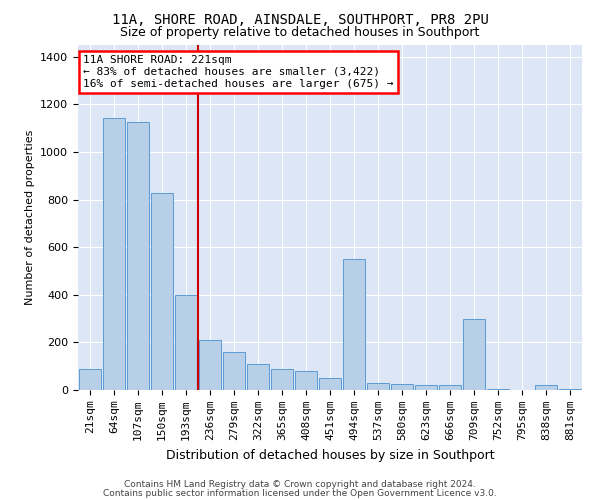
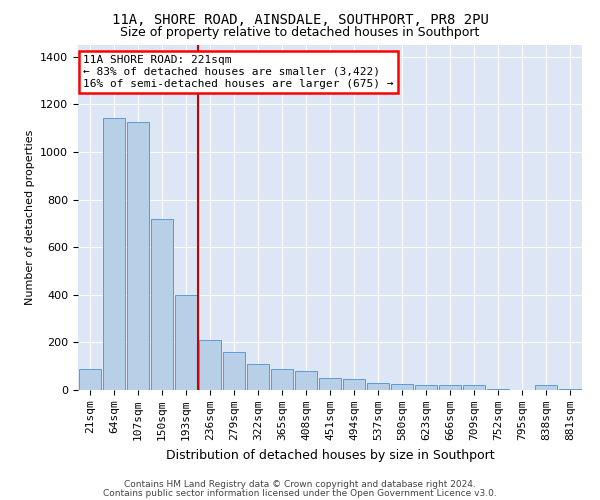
150sqm: 830 -> 720
494sqm: 550 -> 45
709sqm: 300 -> 20
